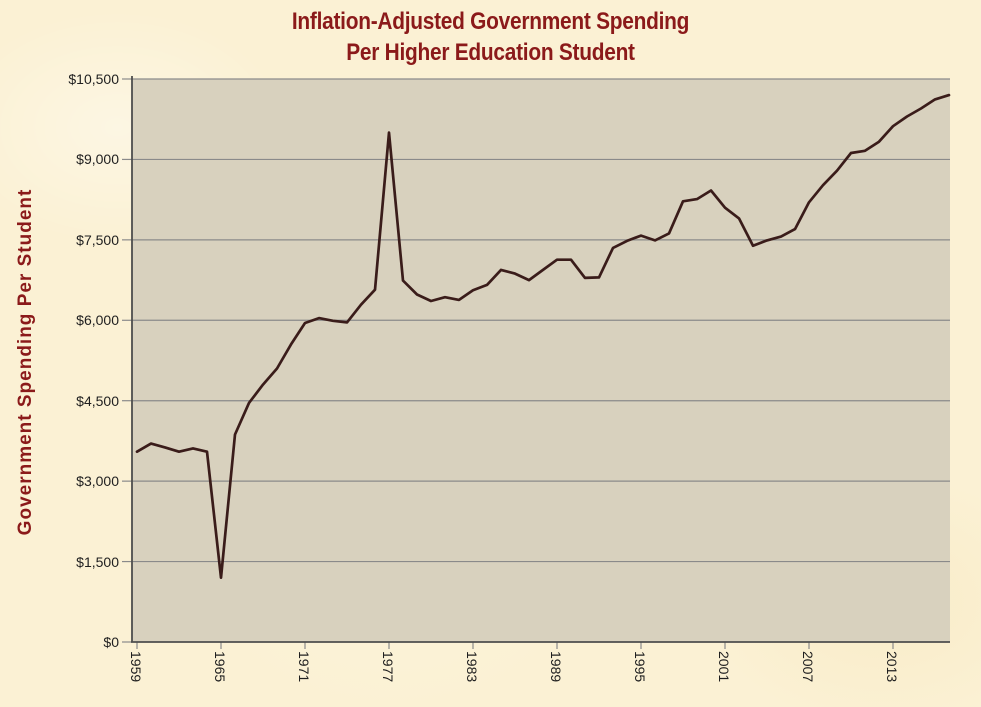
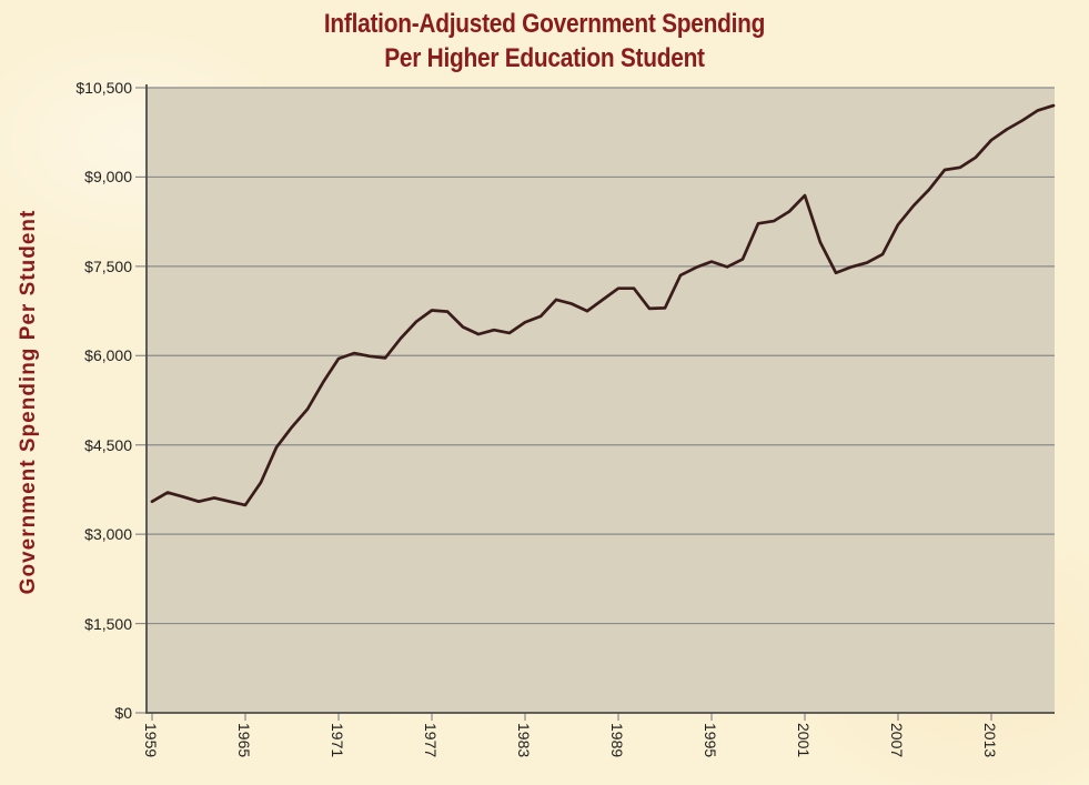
1965: $1200 -> $3500
1977: $9500 -> $6800
2001: $8100 -> $8700
